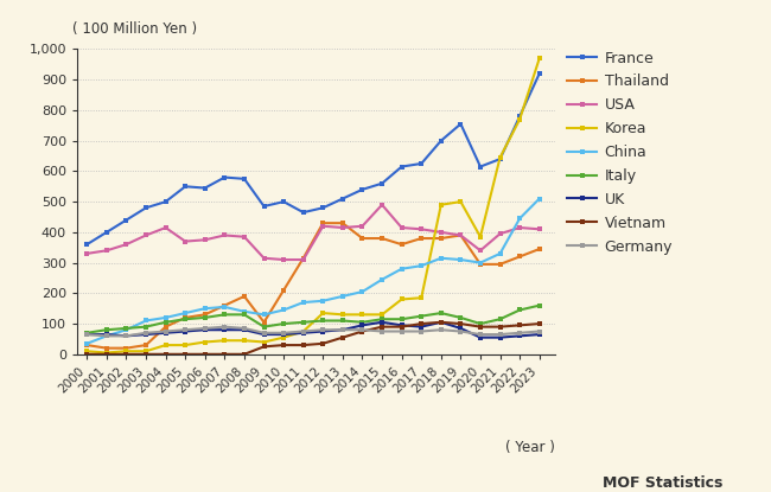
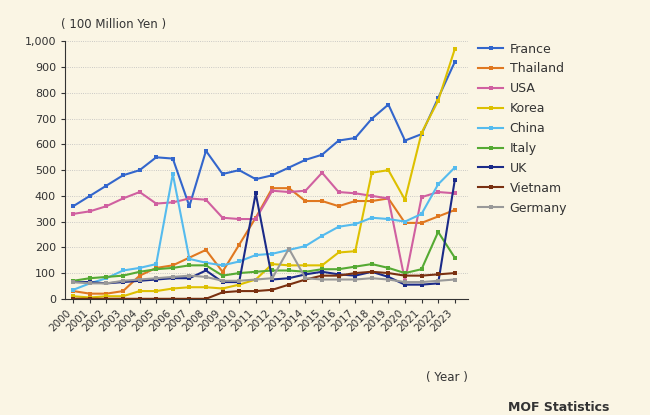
China/2006: 150 -> 485
France/2007: 580 -> 360
UK/2008: 80 -> 110
UK/2011: 70 -> 410
Germany/2013: 80 -> 195
USA/2020: 340 -> 70
Italy/2022: 145 -> 260
UK/2023: 65 -> 460
